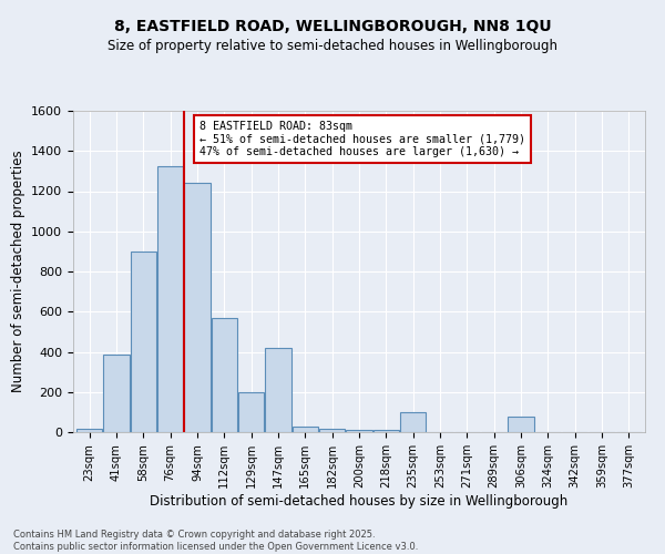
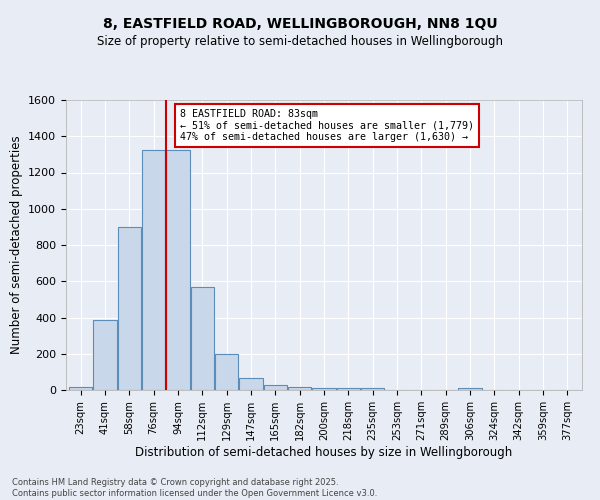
94sqm: 1240 -> 1320
147sqm: 420 -> 60
235sqm: 100 -> 10
306sqm: 80 -> 10
